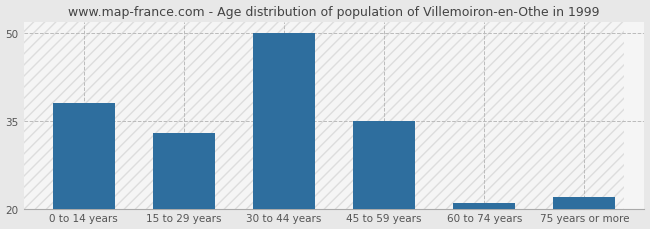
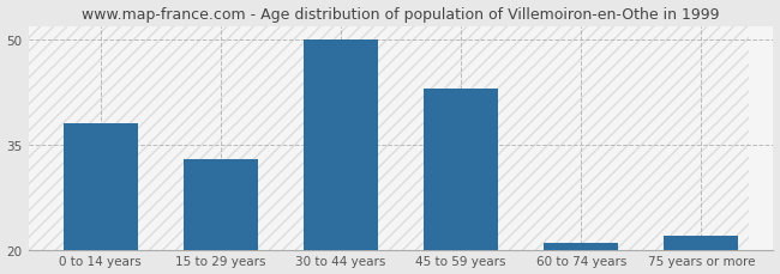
45 to 59 years: 35 -> 43
